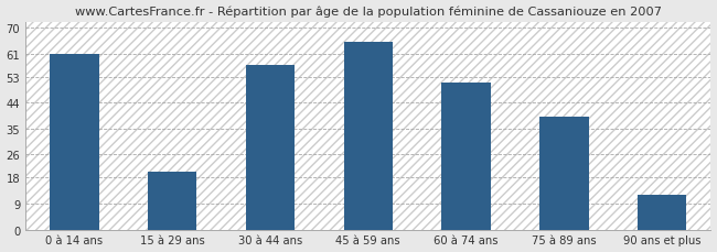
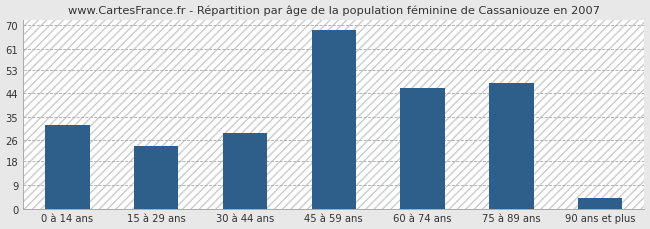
0 à 14 ans: 61 -> 32
15 à 29 ans: 20 -> 24
30 à 44 ans: 57 -> 29
45 à 59 ans: 65 -> 68
60 à 74 ans: 51 -> 46
75 à 89 ans: 39 -> 48
90 ans et plus: 12 -> 4
